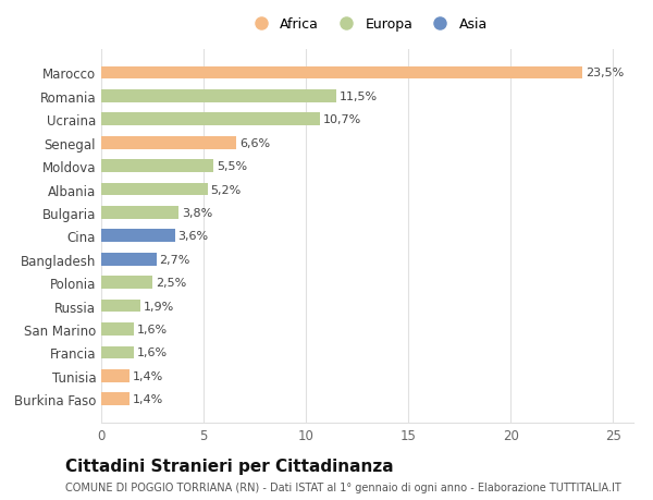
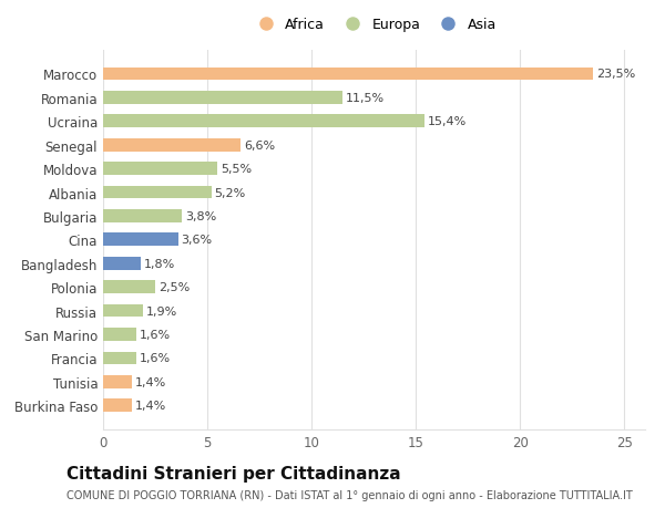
Ucraina: 10,7% -> 15,4%
Bangladesh: 2,7% -> 1,8%
